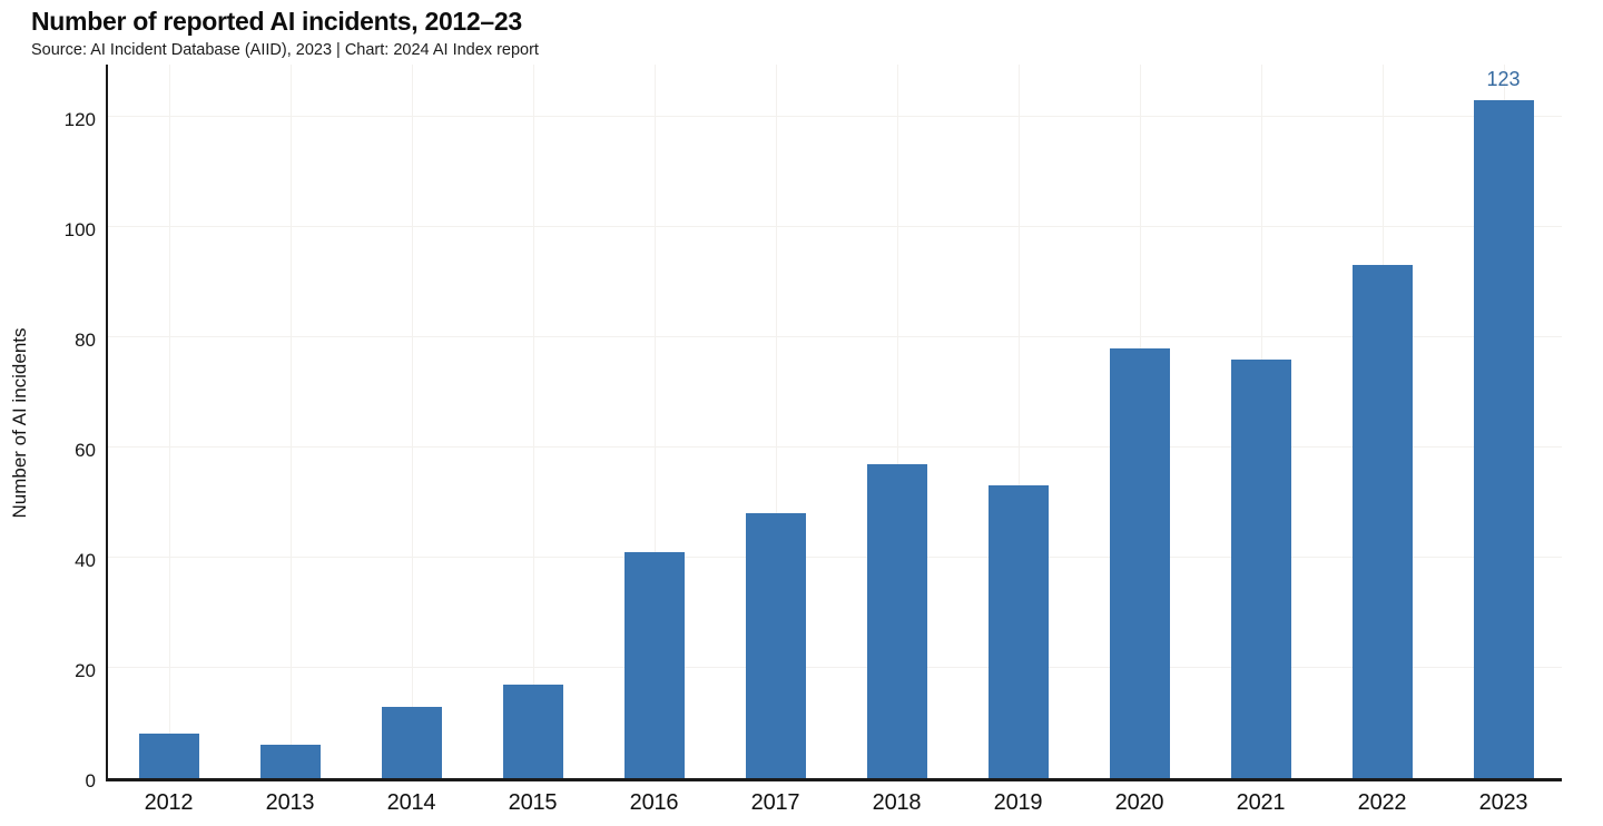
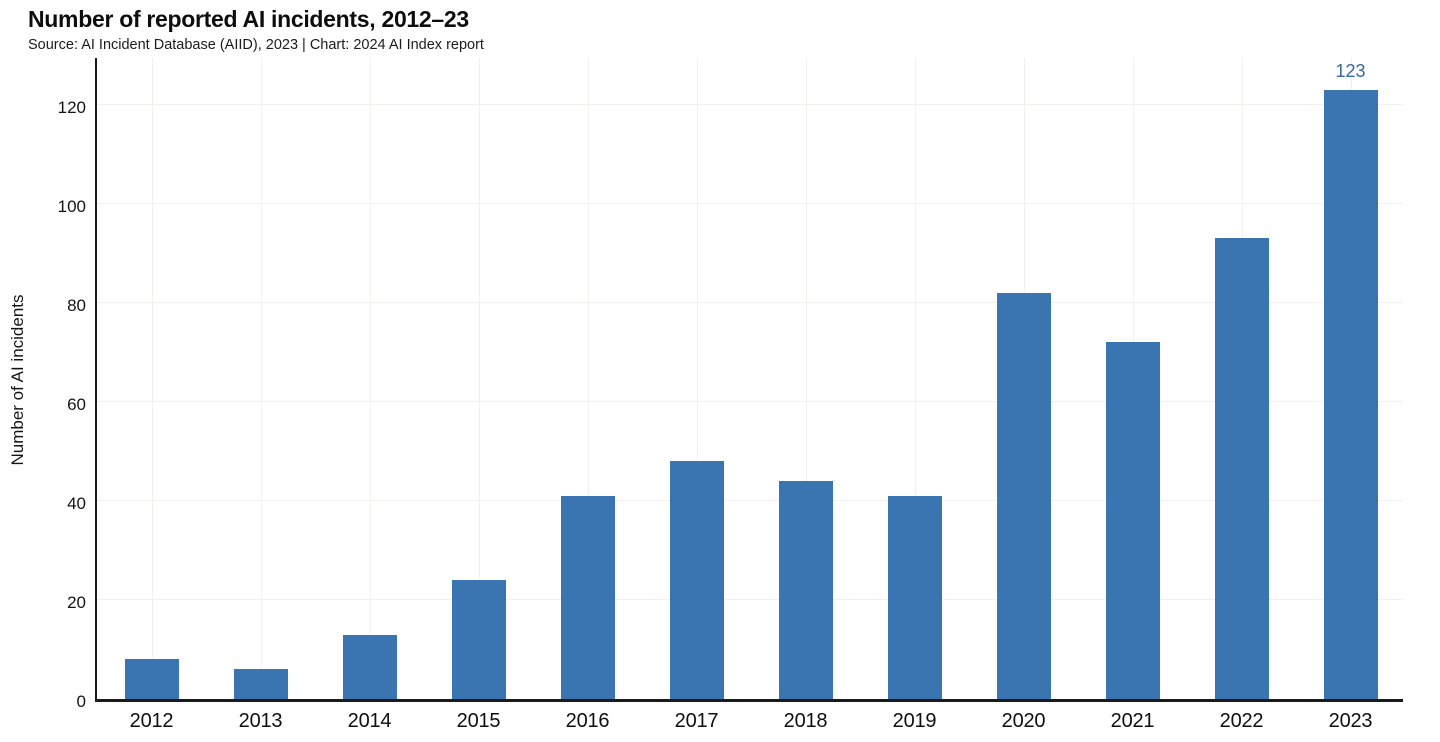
2015: 17 -> 24
2018: 57 -> 44
2019: 53 -> 41
2020: 78 -> 82
2021: 76 -> 72
